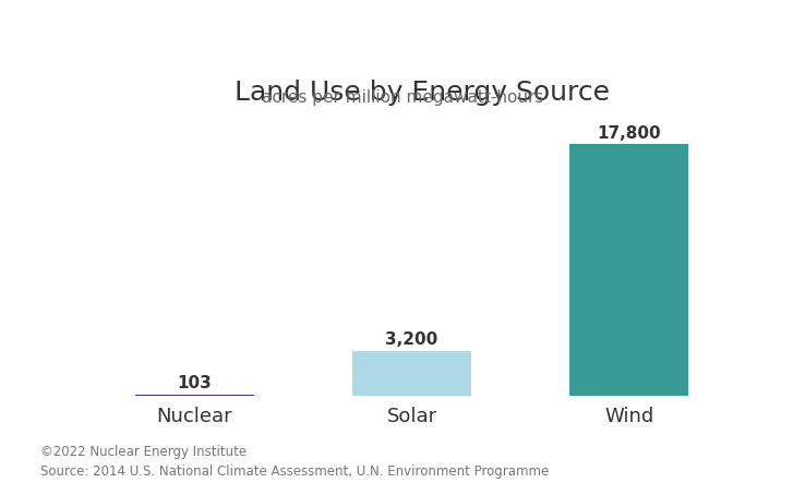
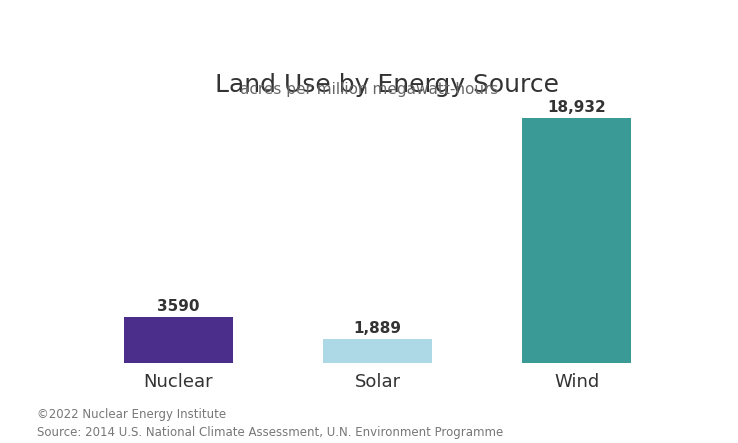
Nuclear: 103 -> 3590
Solar: 3,200 -> 1,889
Wind: 17,800 -> 18,932
